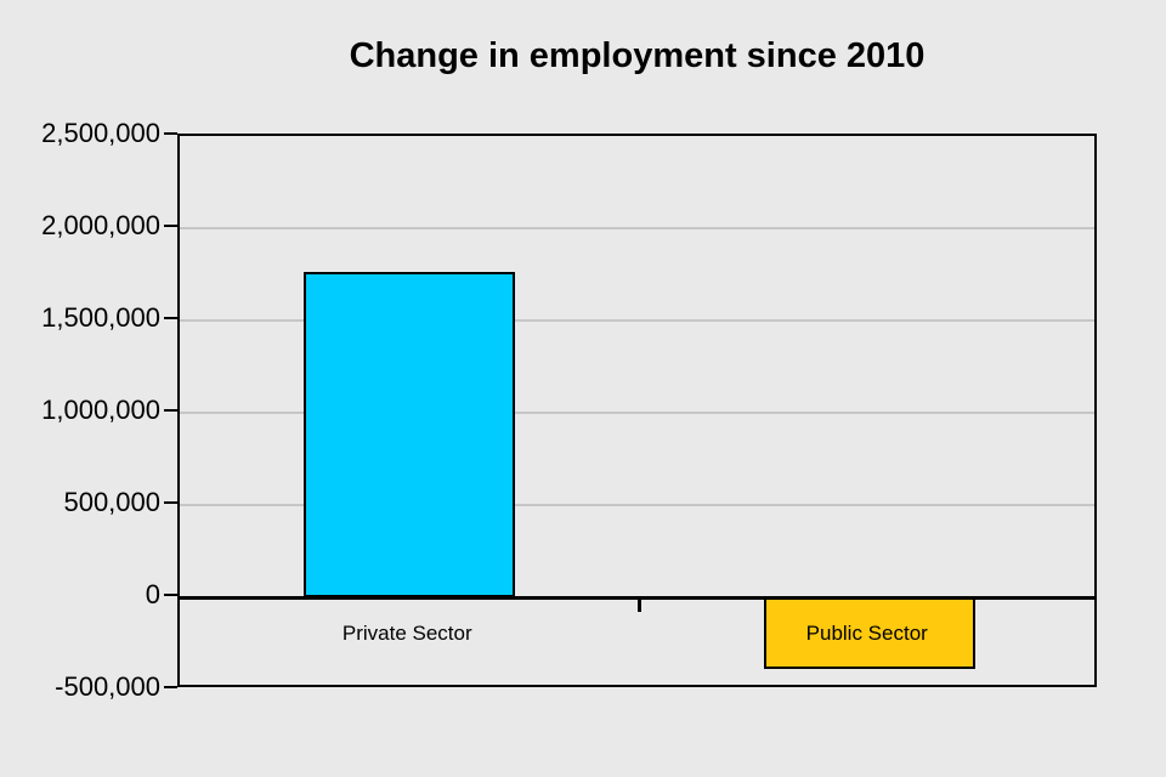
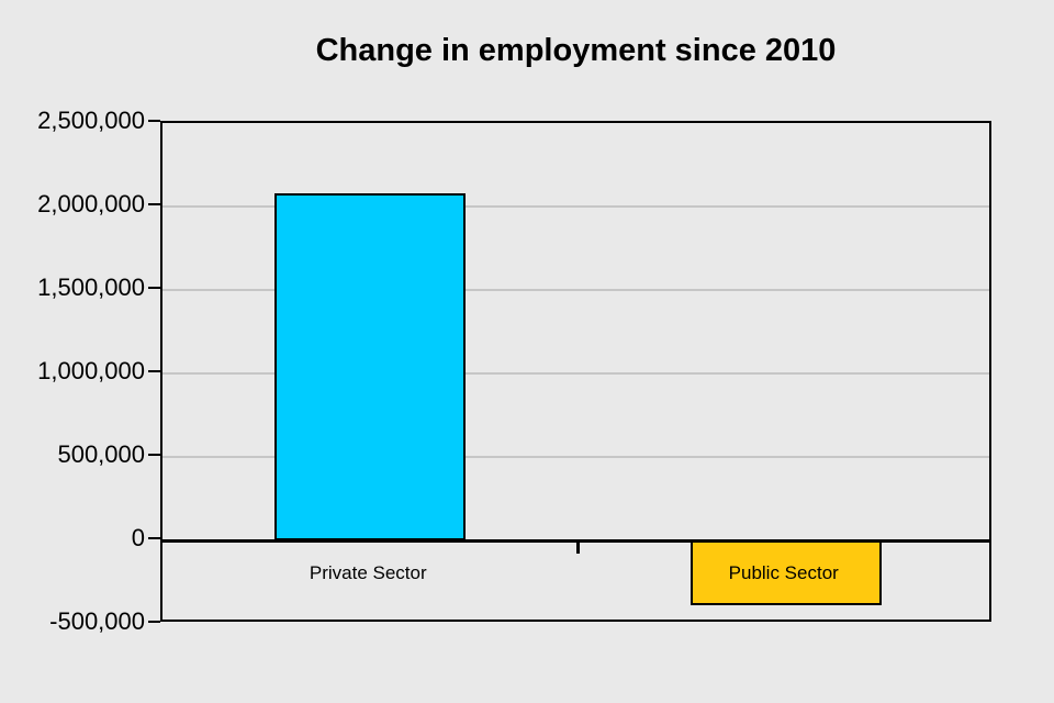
Private Sector: 1760000 -> 2080000
